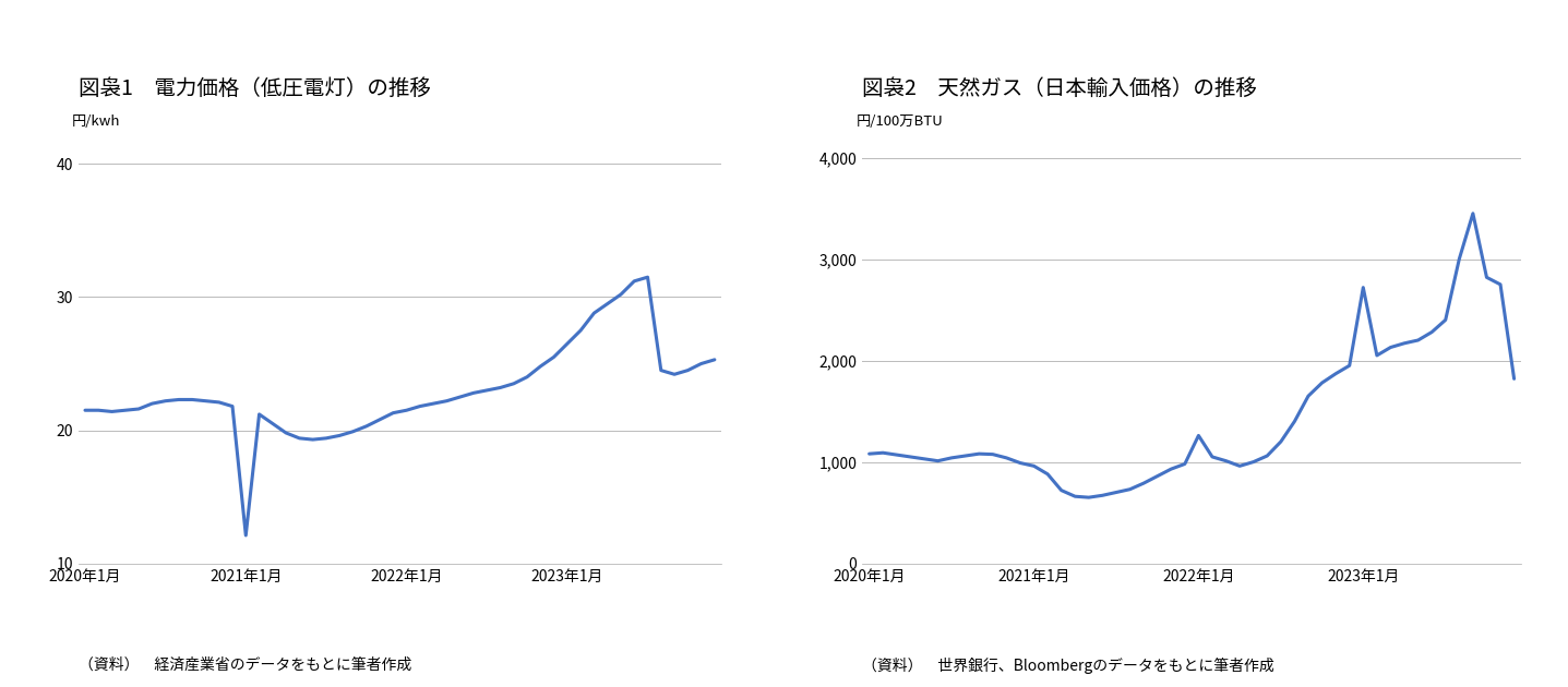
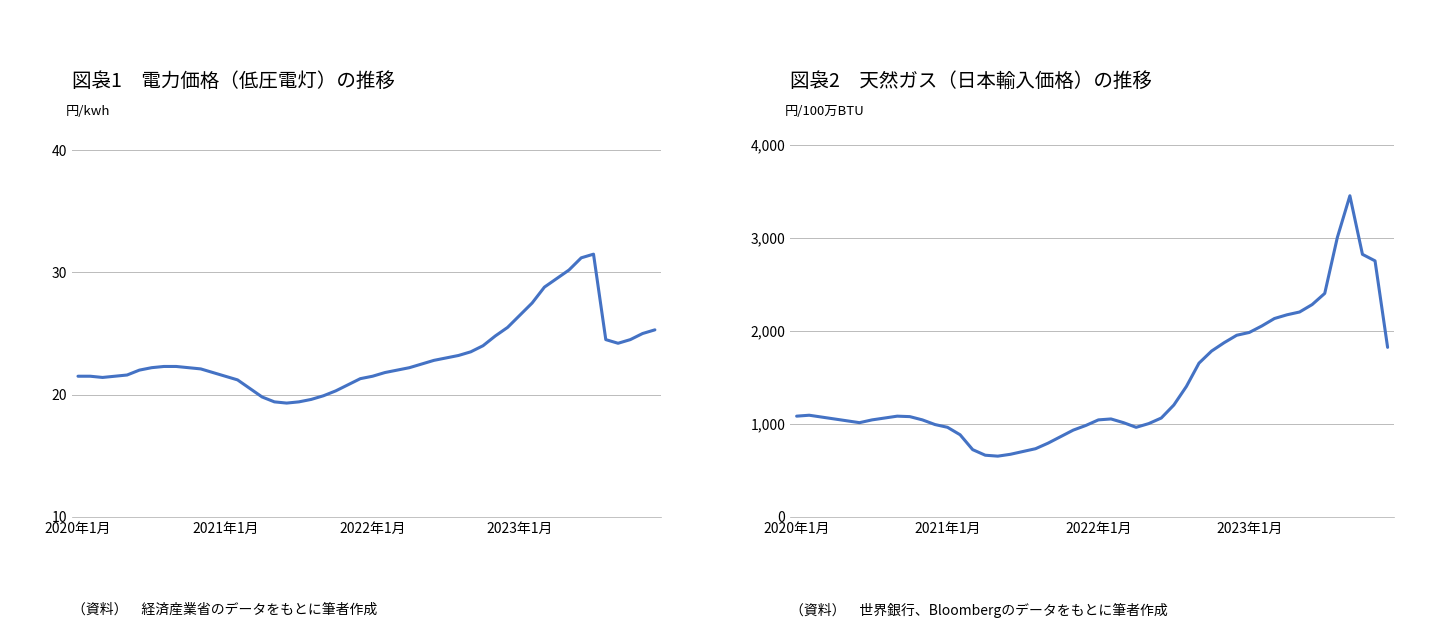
図袅1 電力価格（低圧電灯）の推移/2021年1月: 12.1 -> 21.5
図袅2 天然ガス（日本輸入価格）の推移/2022年1月: 1,260 -> 1,040
図袅2 天然ガス（日本輸入価格）の推移/2023年1月: 2,720 -> 1,980
